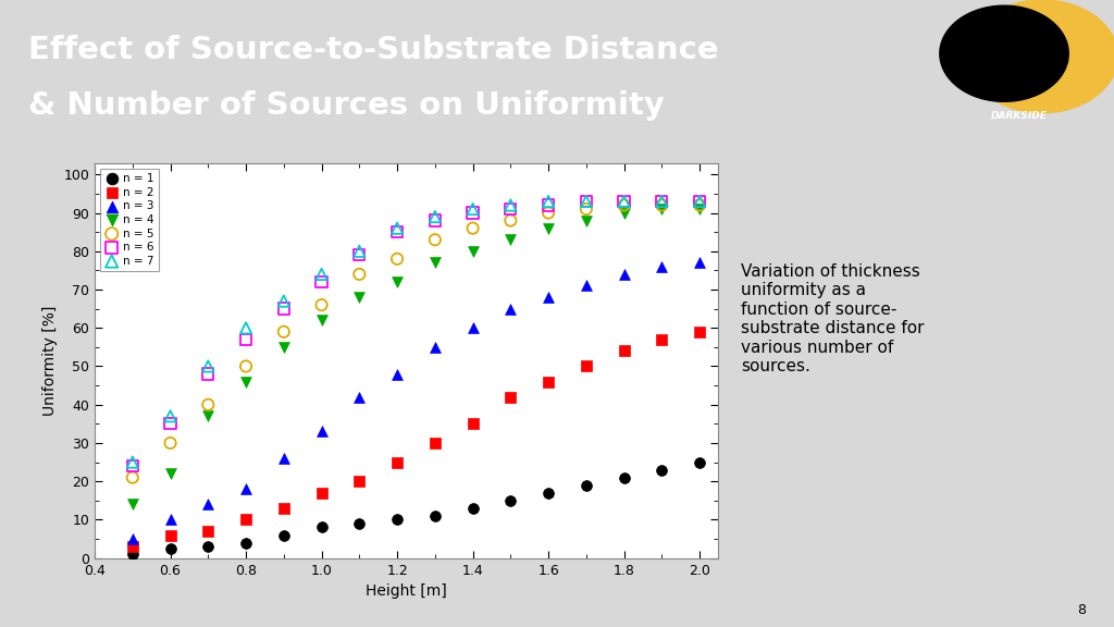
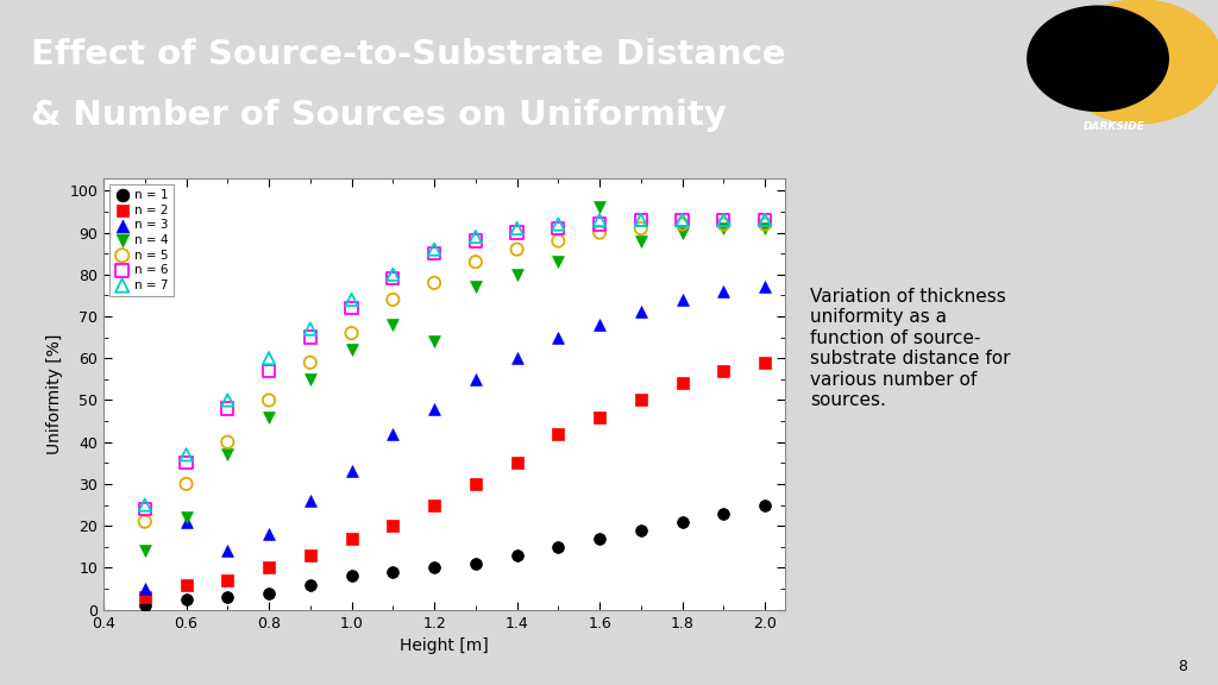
n = 3/0.6: 10 -> 21
n = 4/1.2: 72 -> 64
n = 4/1.6: 86 -> 96
